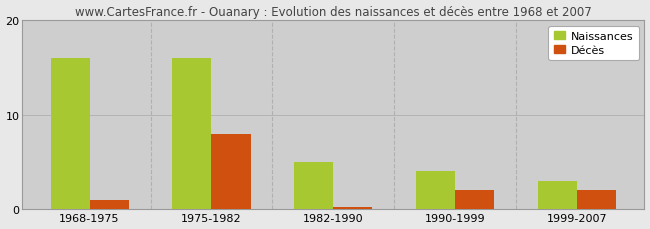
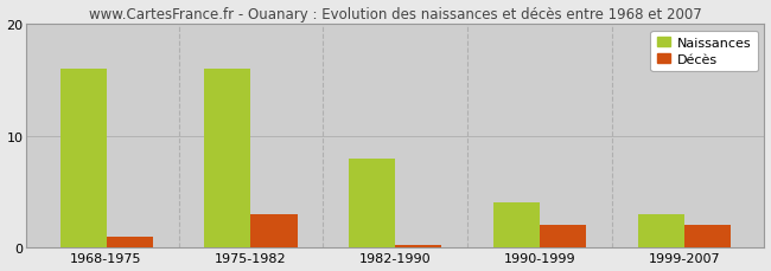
Décès/1975-1982: 8.0 -> 3.0
Naissances/1982-1990: 5 -> 8
